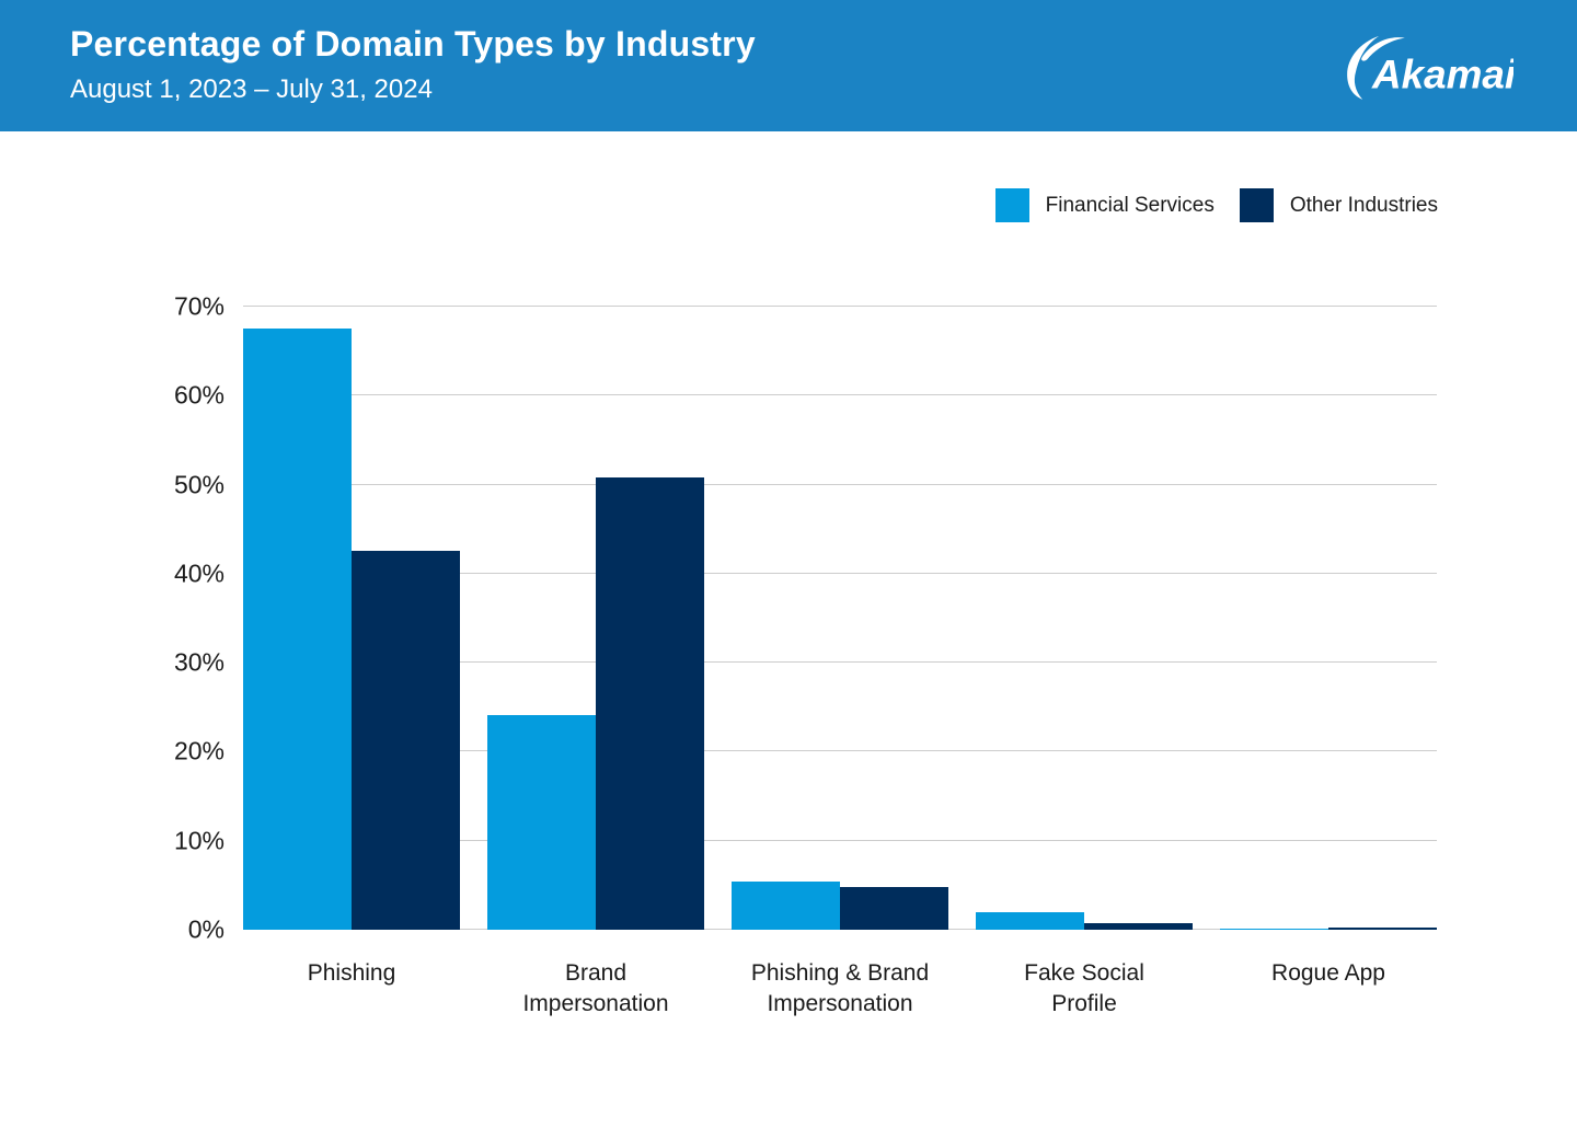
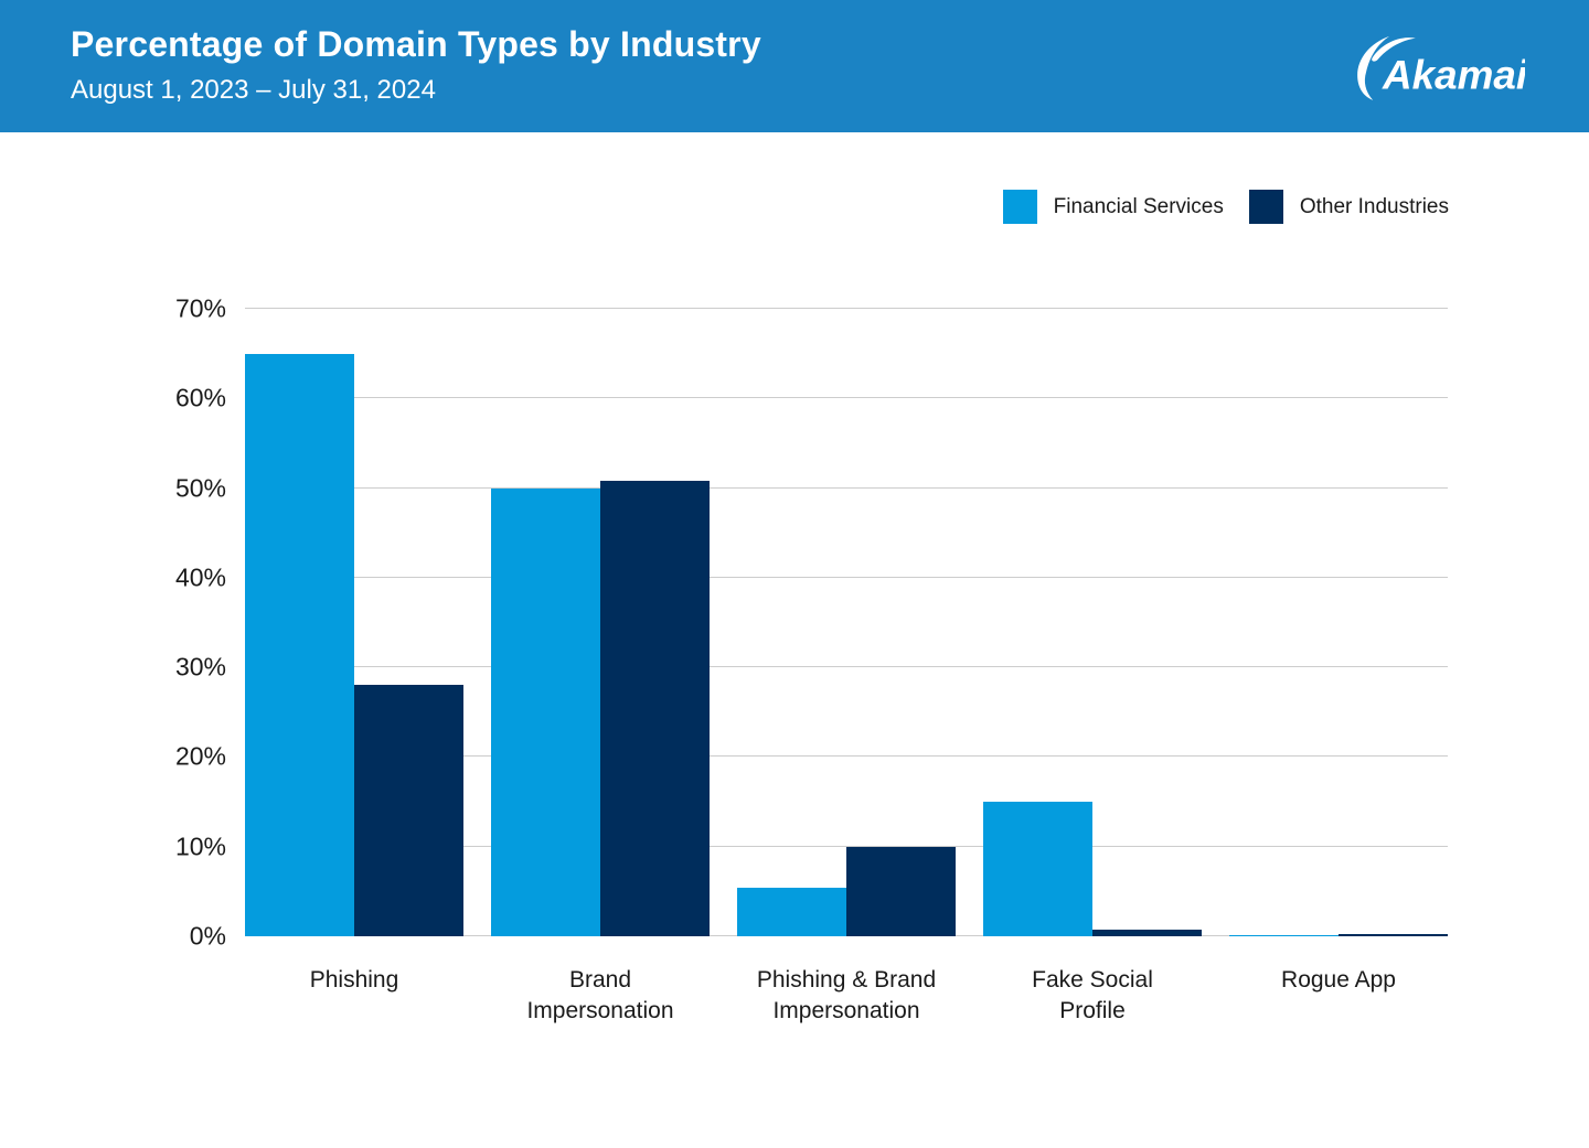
Financial Services/Phishing: 68% -> 65%
Other Industries/Phishing: 43% -> 28%
Financial Services/Brand Impersonation: 24% -> 50%
Other Industries/Phishing & Brand Impersonation: 5% -> 10%
Financial Services/Fake Social Profile: 2% -> 15%
